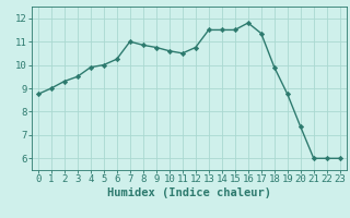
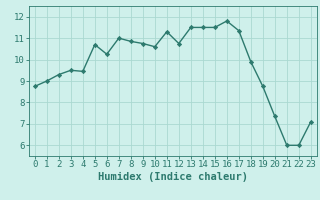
4: 9.90 -> 9.45
5: 10.00 -> 10.70
11: 10.50 -> 11.30
23: 6.00 -> 7.10
